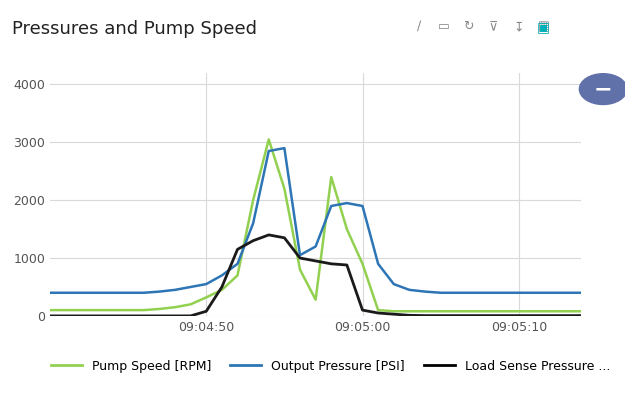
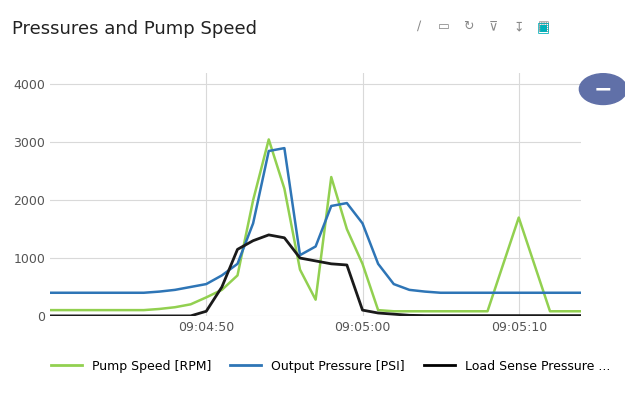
Output Pressure [PSI]/09:05:00: 1900 -> 1600
Pump Speed [RPM]/09:05:10: 80 -> 1700
